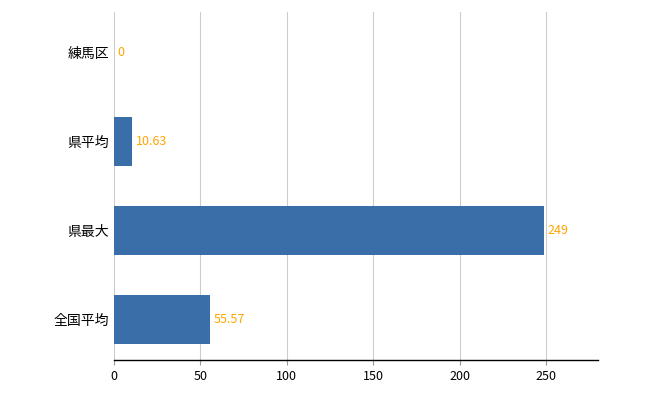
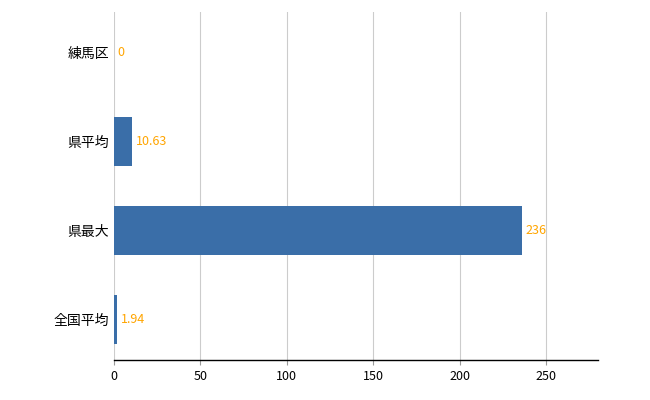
県最大: 249 -> 236
全国平均: 55.57 -> 1.94
